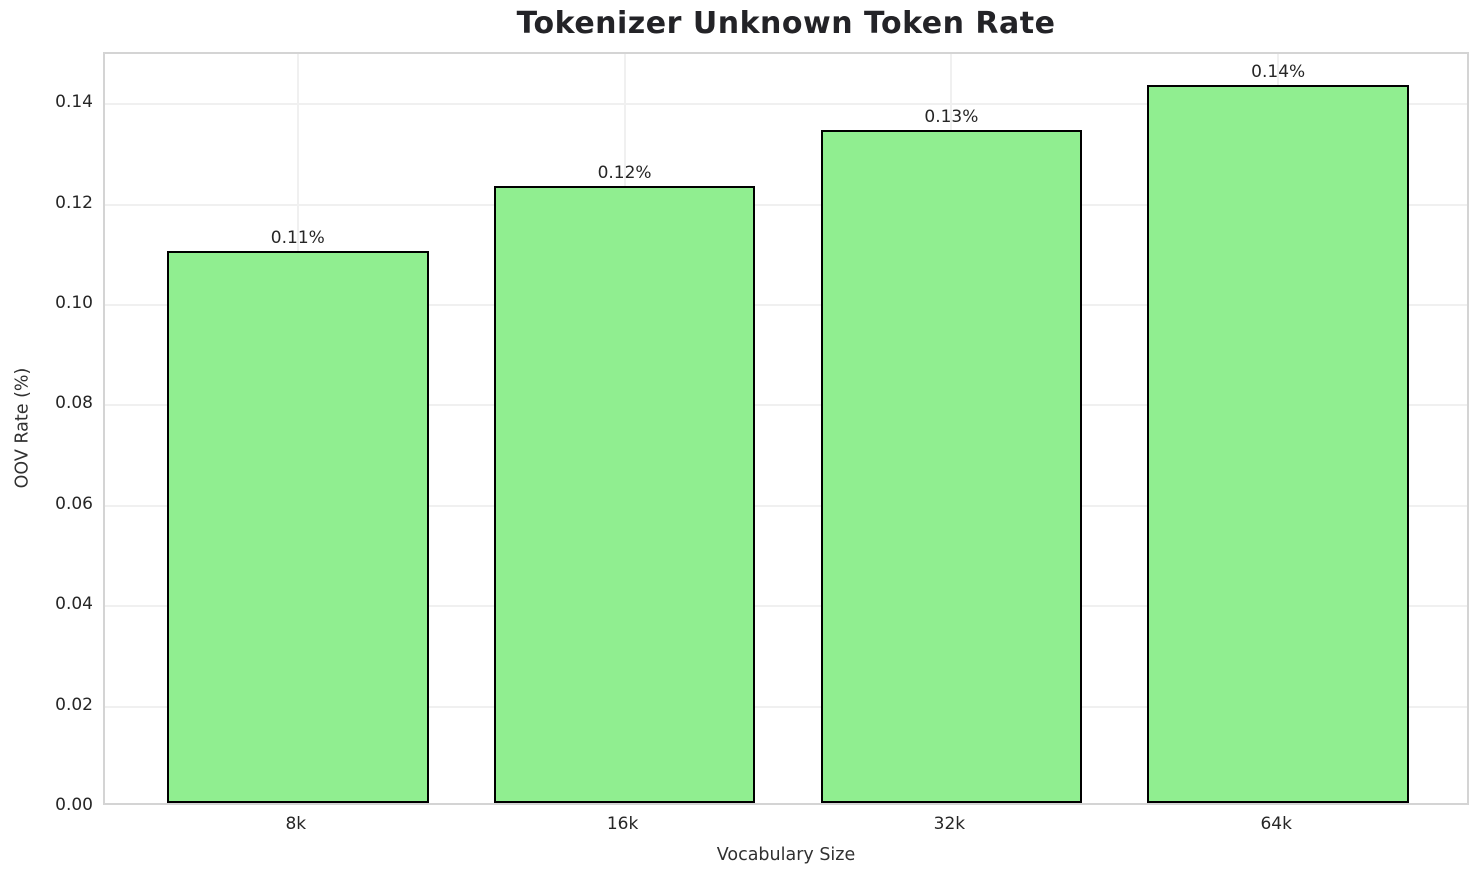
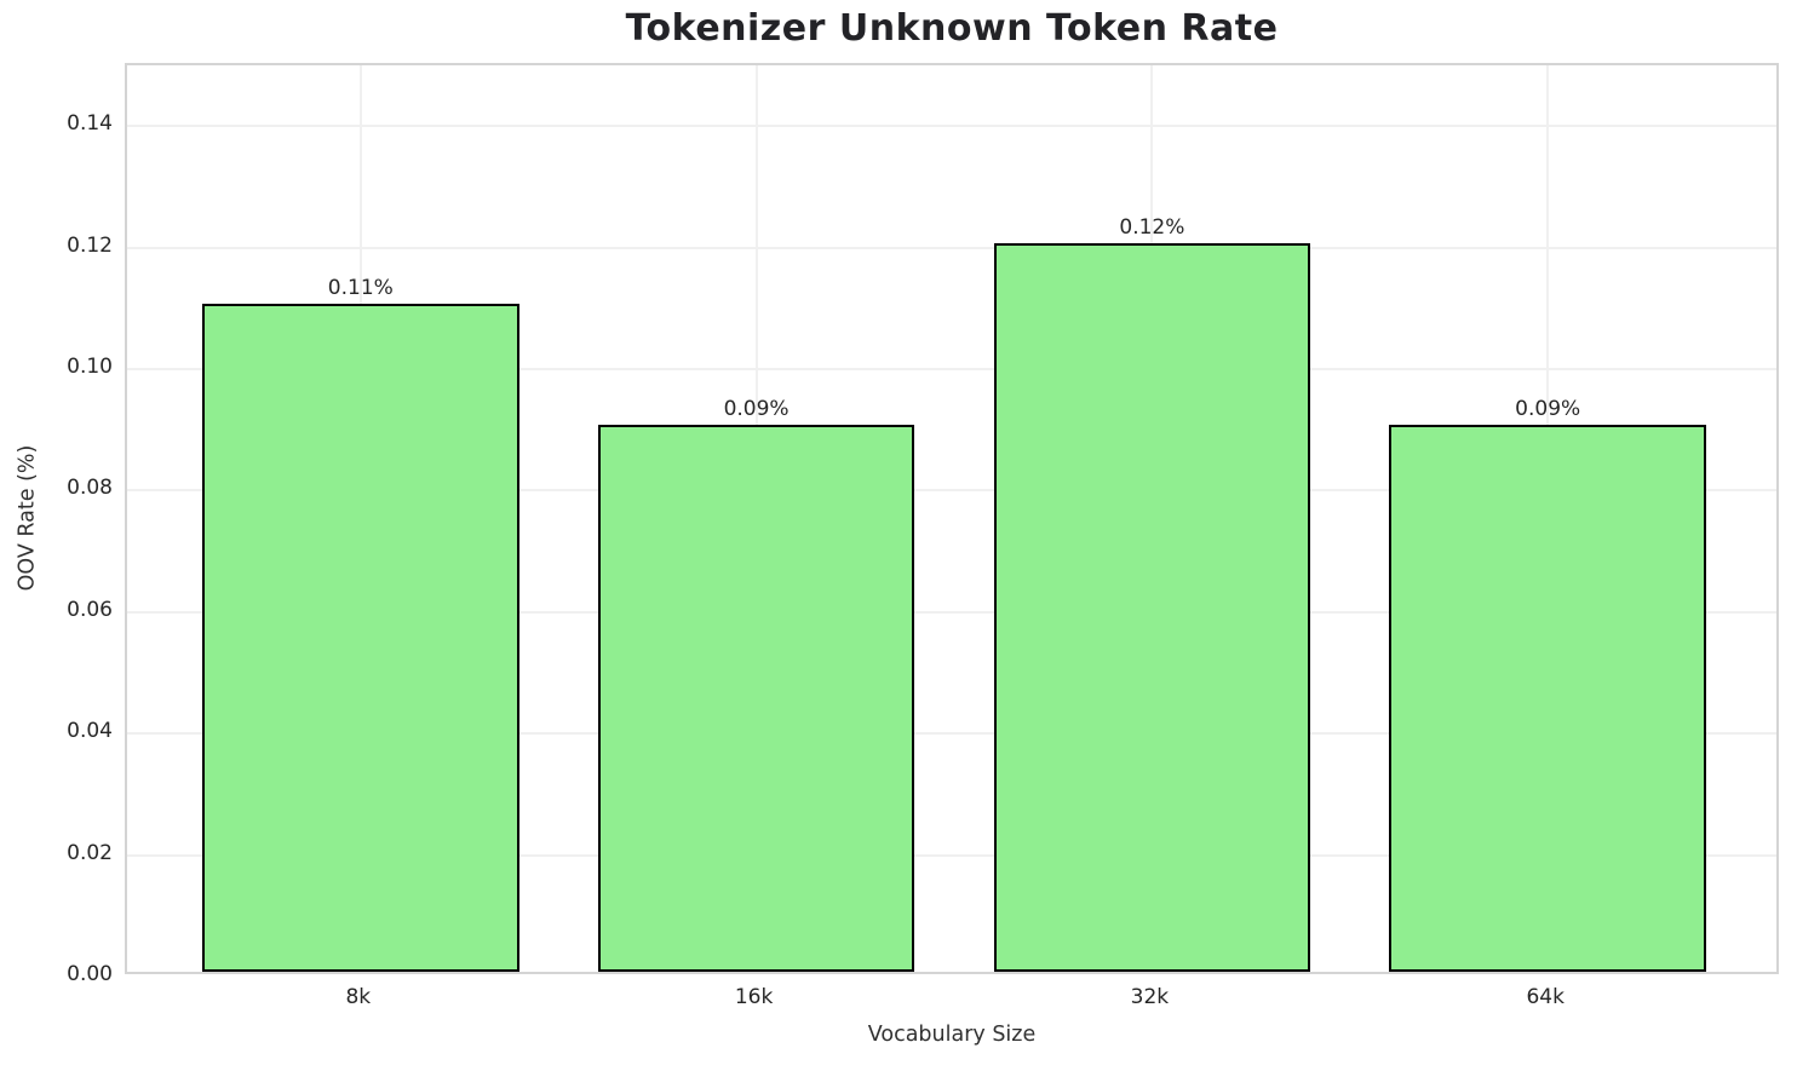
16k: 0.12% -> 0.09%
32k: 0.13% -> 0.12%
64k: 0.14% -> 0.09%
